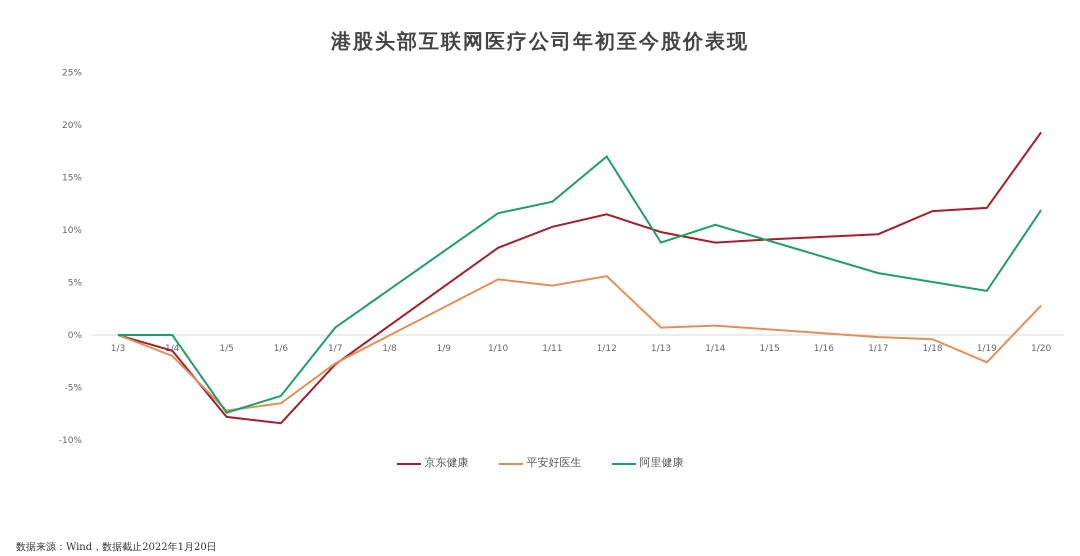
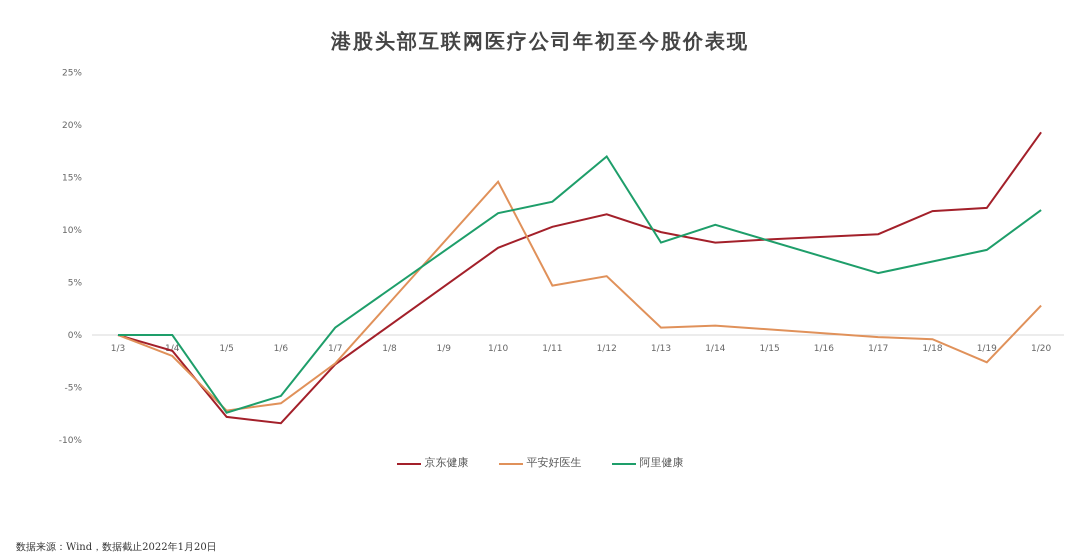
平安好医生/1/10: 5.3% -> 14.6%
阿里健康/1/19: 4.2% -> 8.1%
